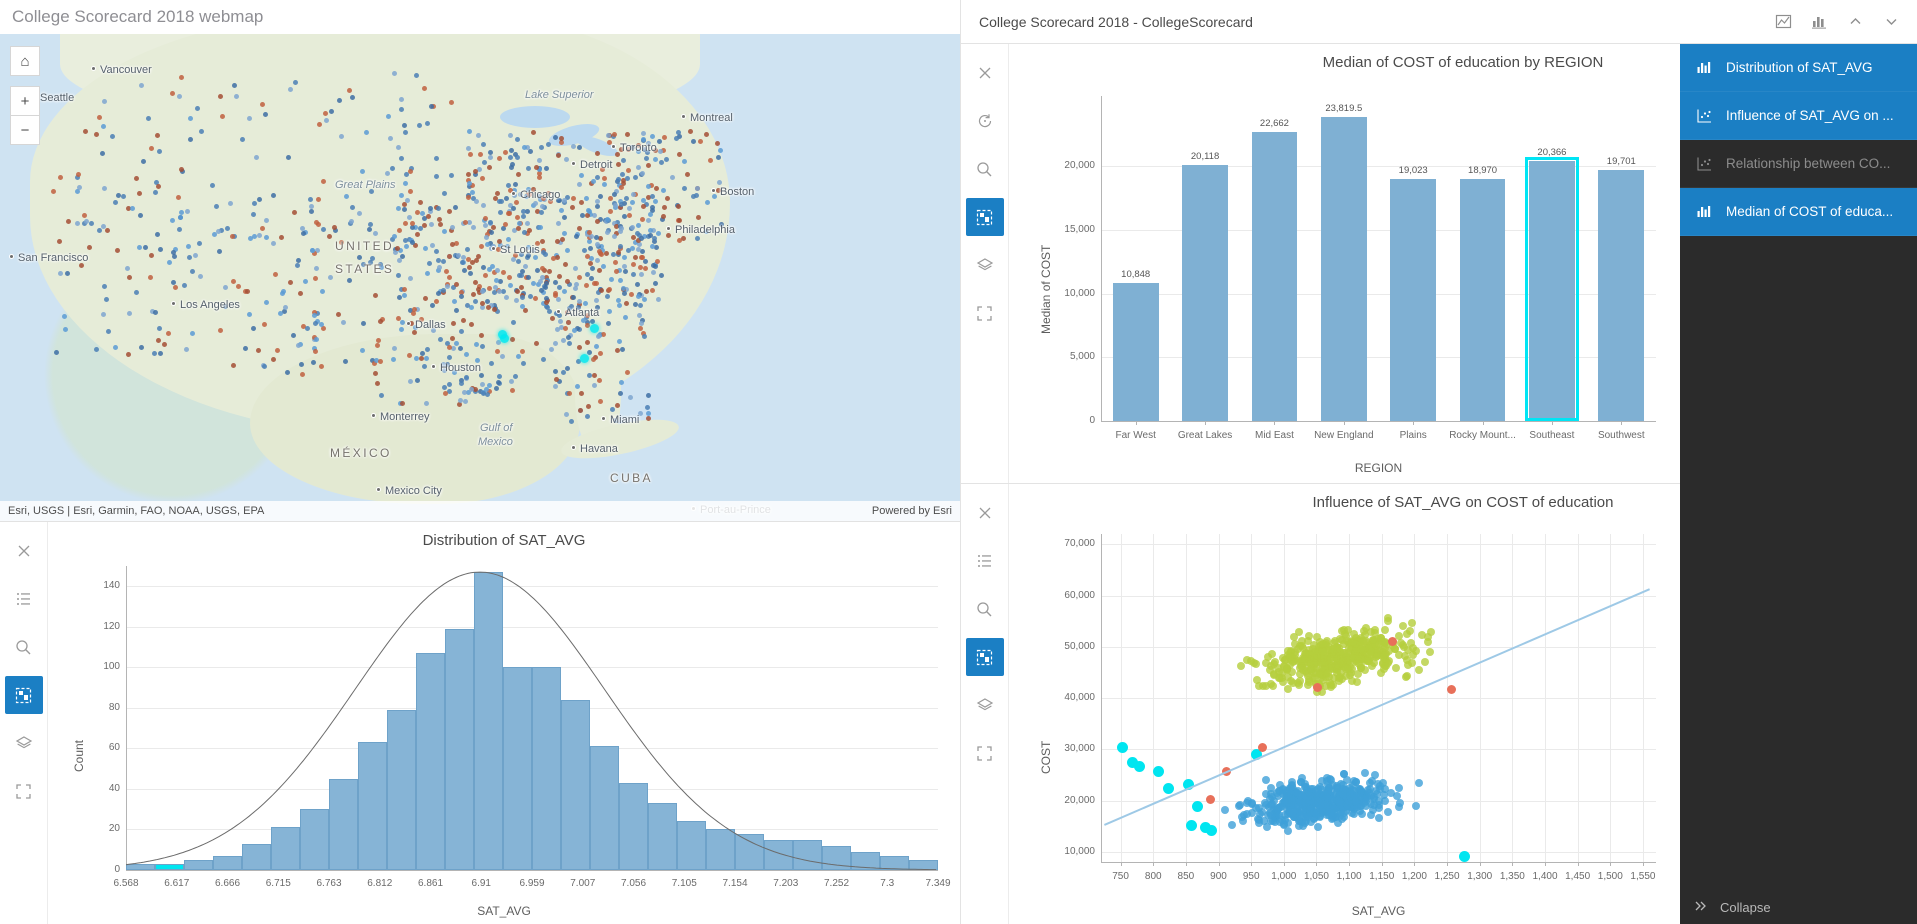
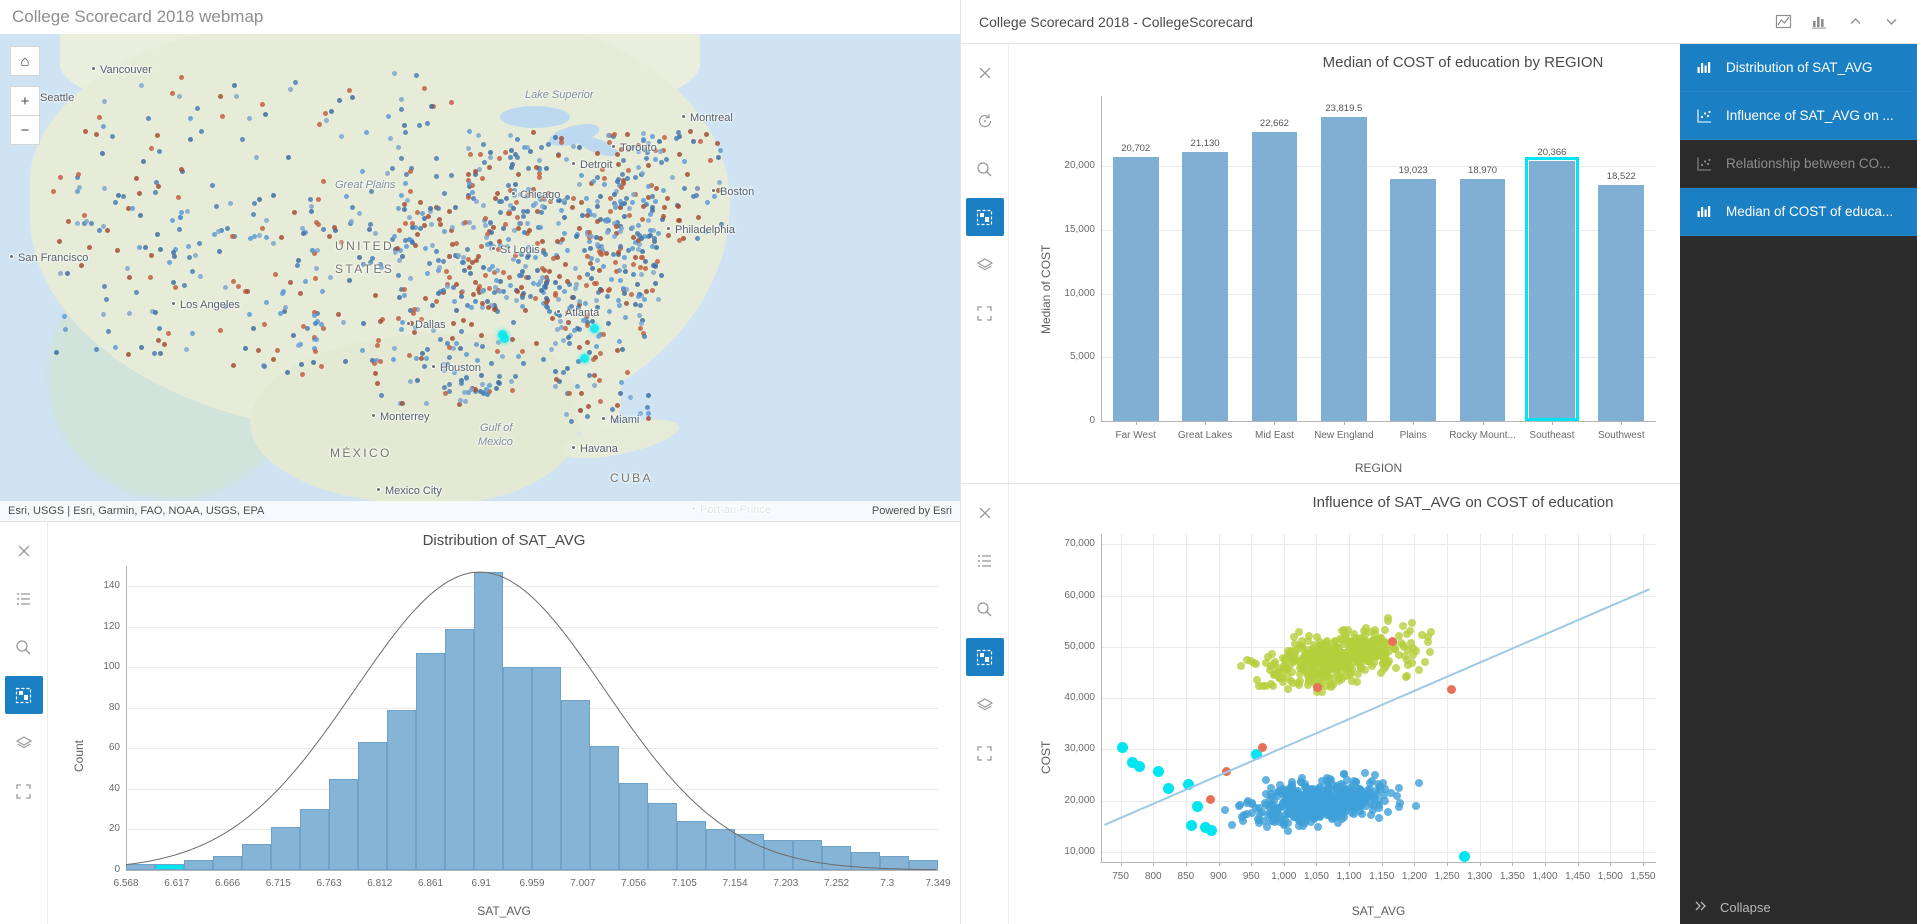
Median of COST of education by REGION/Far West: 10,848 -> 20,702
Median of COST of education by REGION/Great Lakes: 20,118 -> 21,130
Median of COST of education by REGION/Southwest: 19,701 -> 18,522
